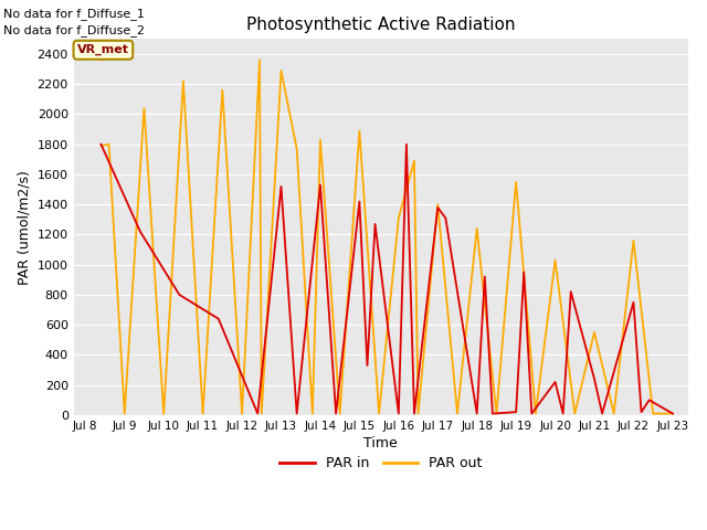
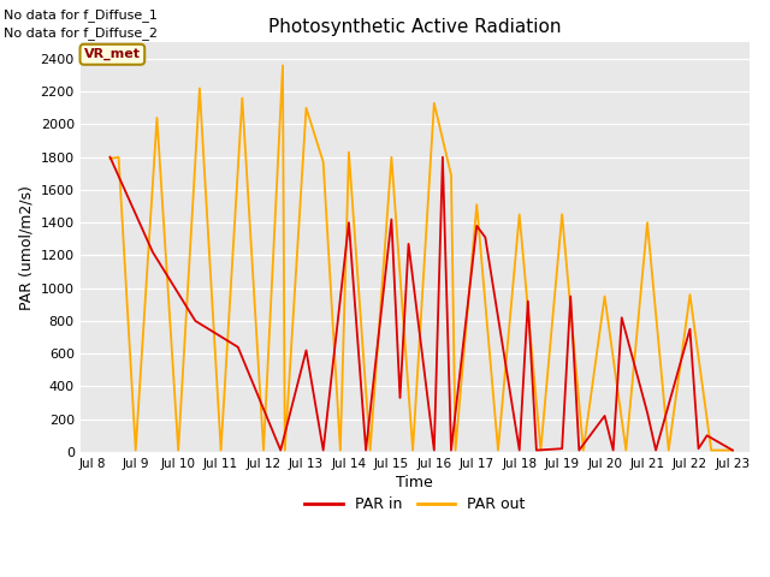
PAR out/Jul 13: 2290 -> 2100
PAR in/Jul 13: 1520 -> 620
PAR in/Jul 14: 1530 -> 1400
PAR out/Jul 15: 1890 -> 1800
PAR out/Jul 16: 1310 -> 2130
PAR out/Jul 17: 1400 -> 1510
PAR out/Jul 18: 1240 -> 1450
PAR out/Jul 19: 1550 -> 1450
PAR out/Jul 20: 1030 -> 950
PAR out/Jul 21: 550 -> 1400
PAR out/Jul 22: 1160 -> 960
